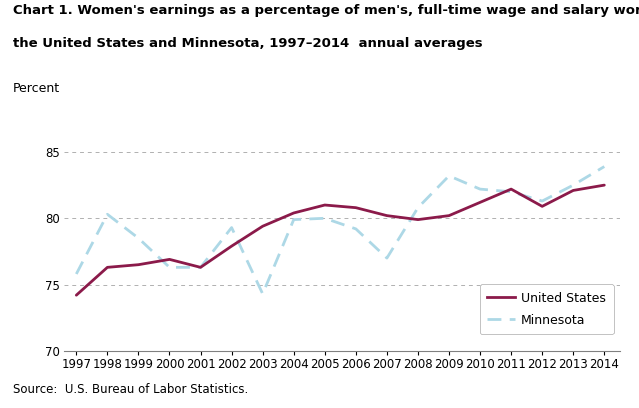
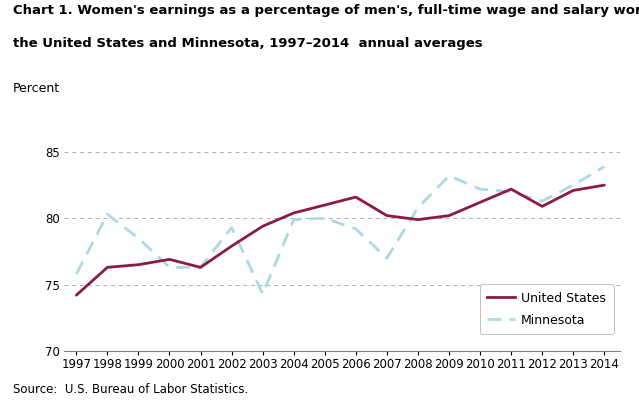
United States/2006: 80.8 -> 81.6
